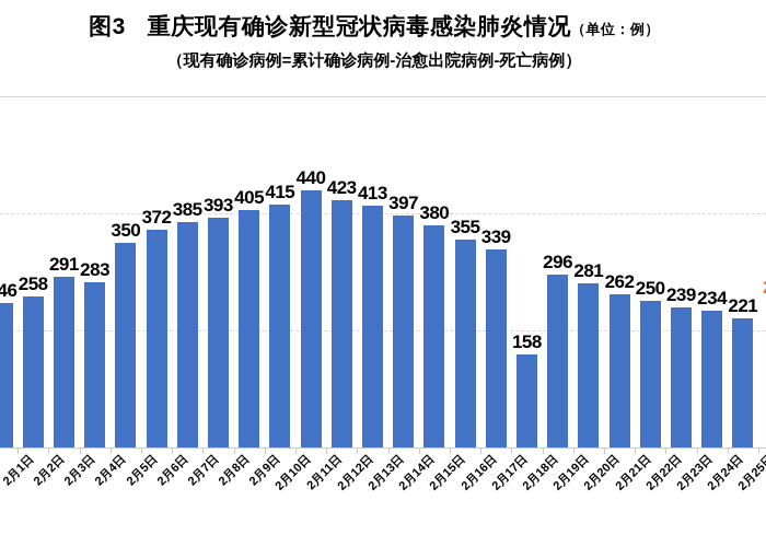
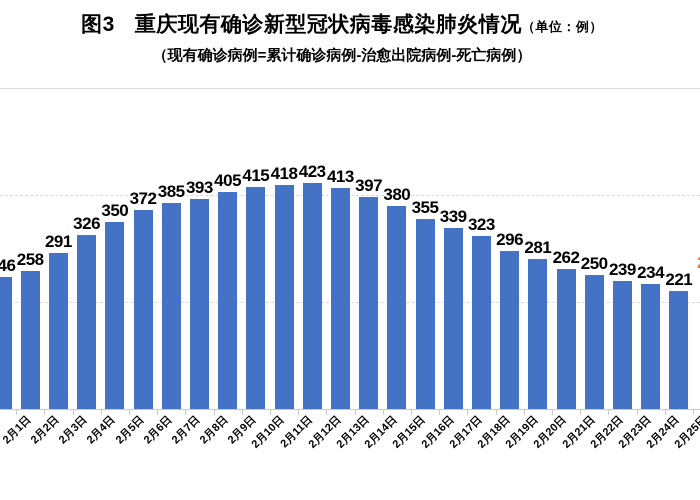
2月4日: 283 -> 326
2月11日: 440 -> 418
2月18日: 158 -> 323
